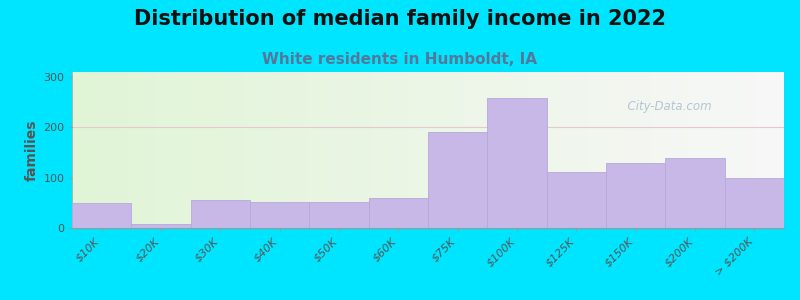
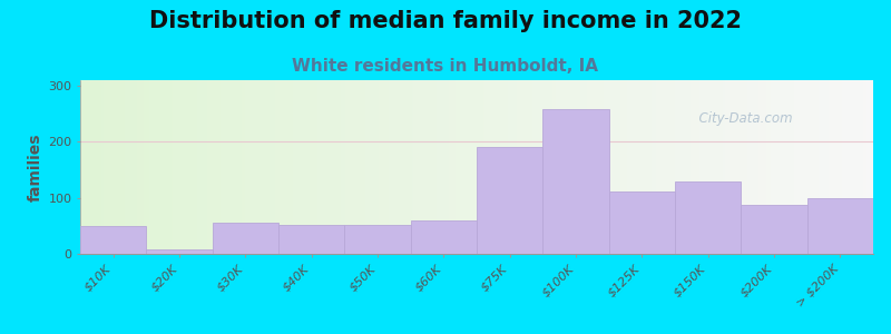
$200K: 140 -> 88
